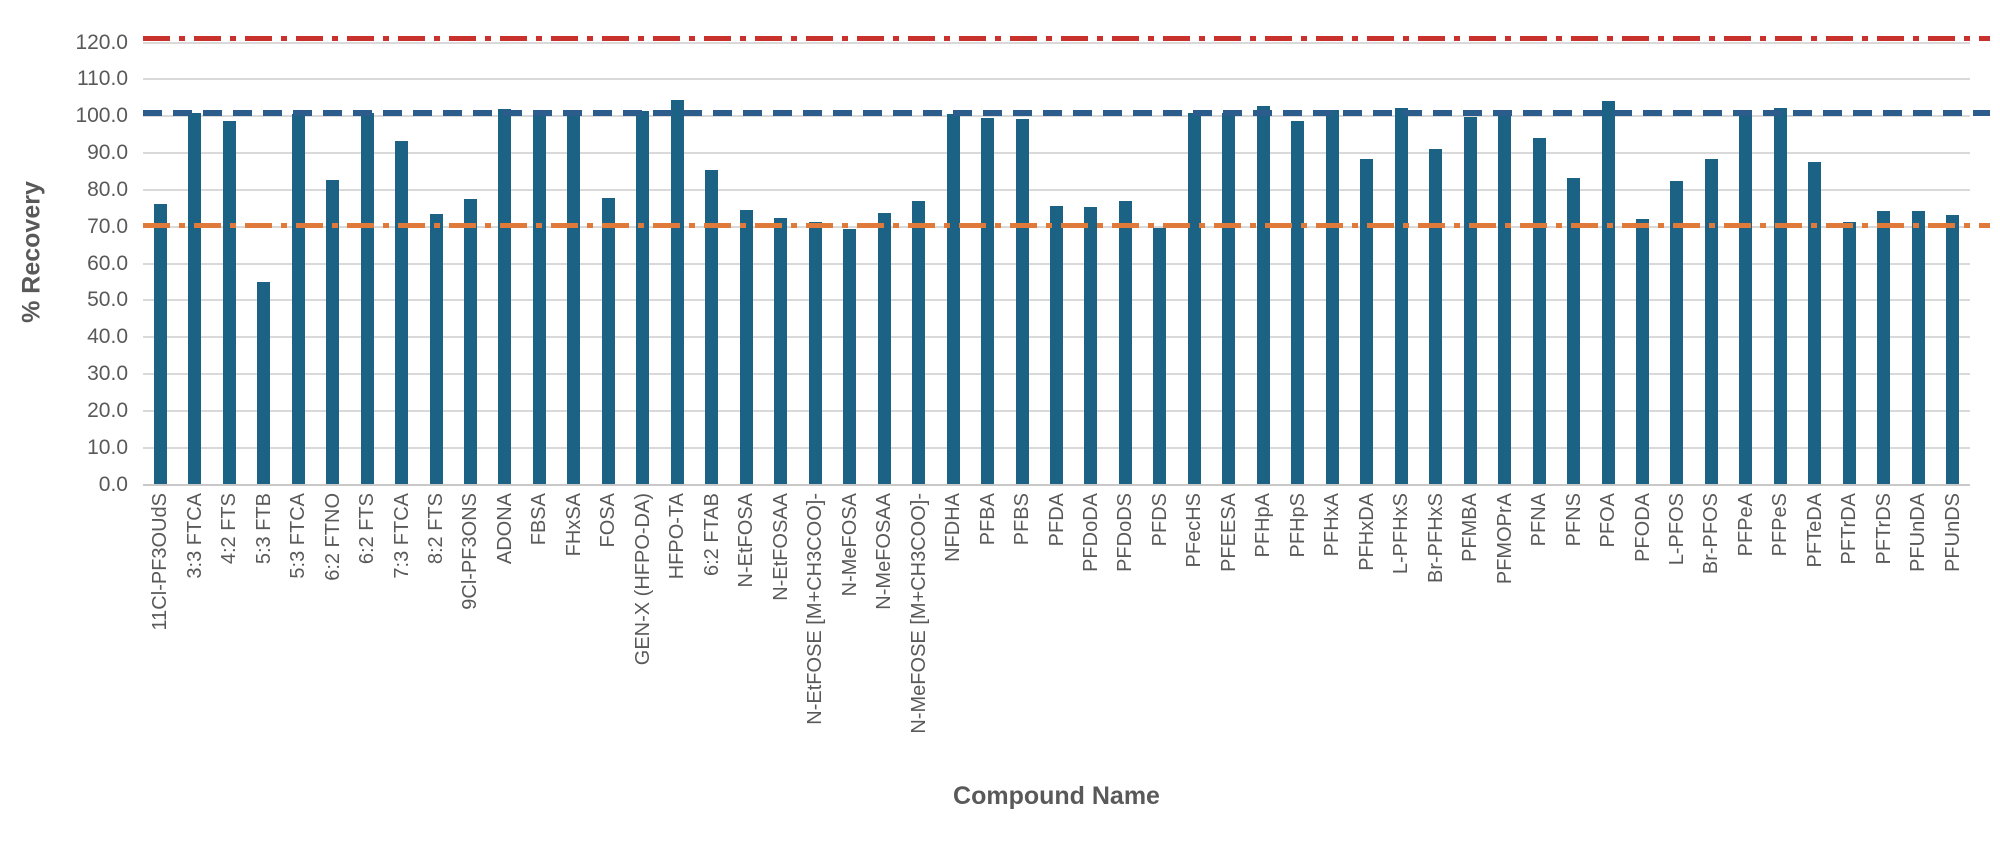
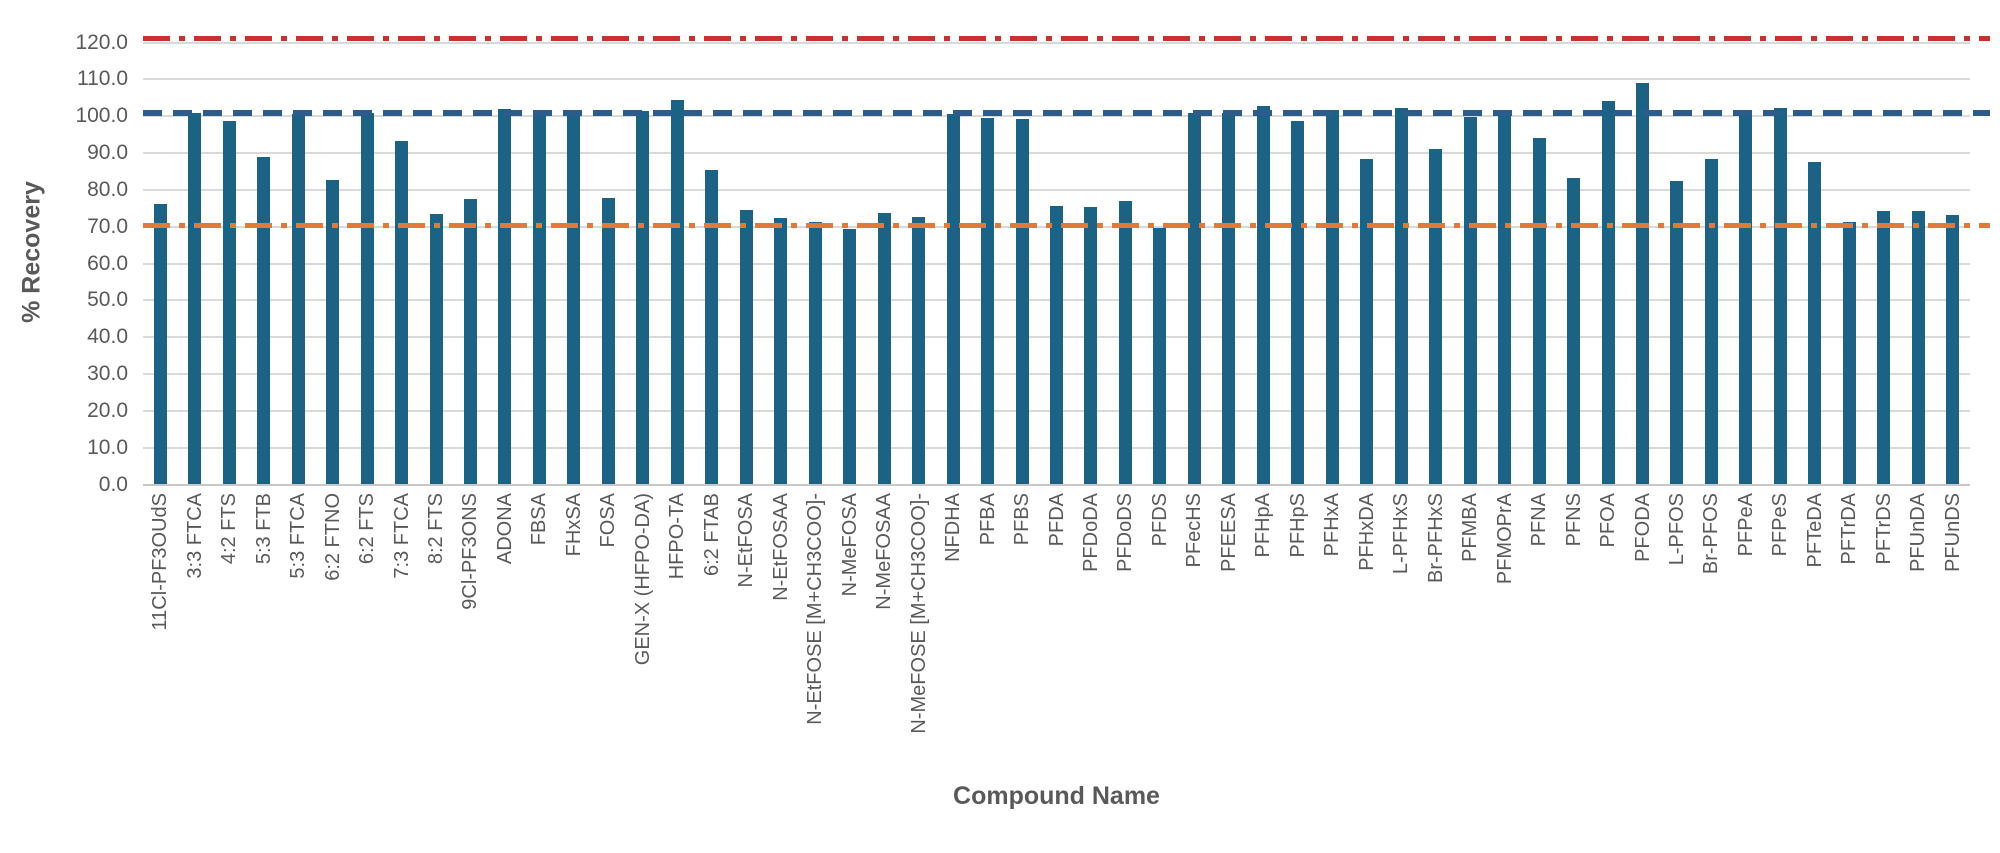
5:3 FTB: 55 -> 89
N-MeFOSE [M+CH3COO]-: 77 -> 73
PFODA: 72 -> 109
